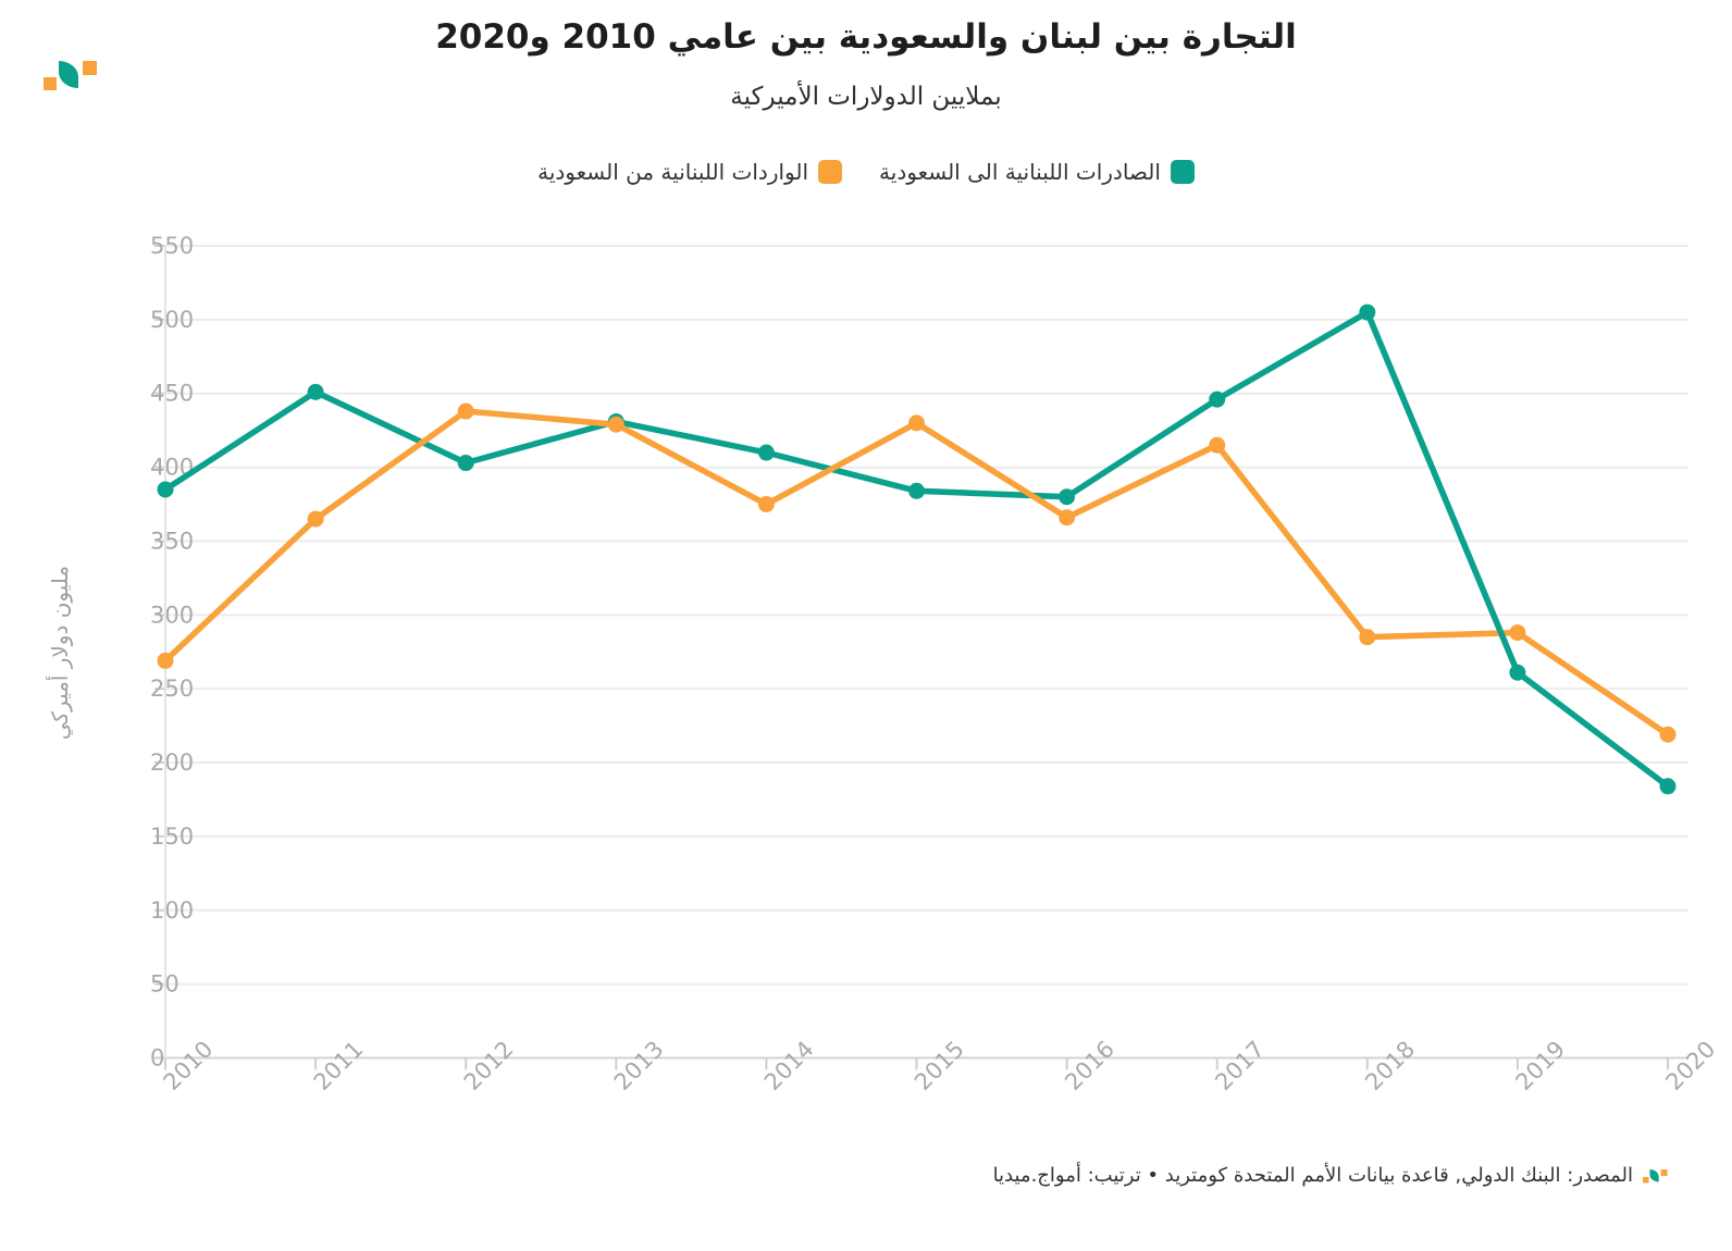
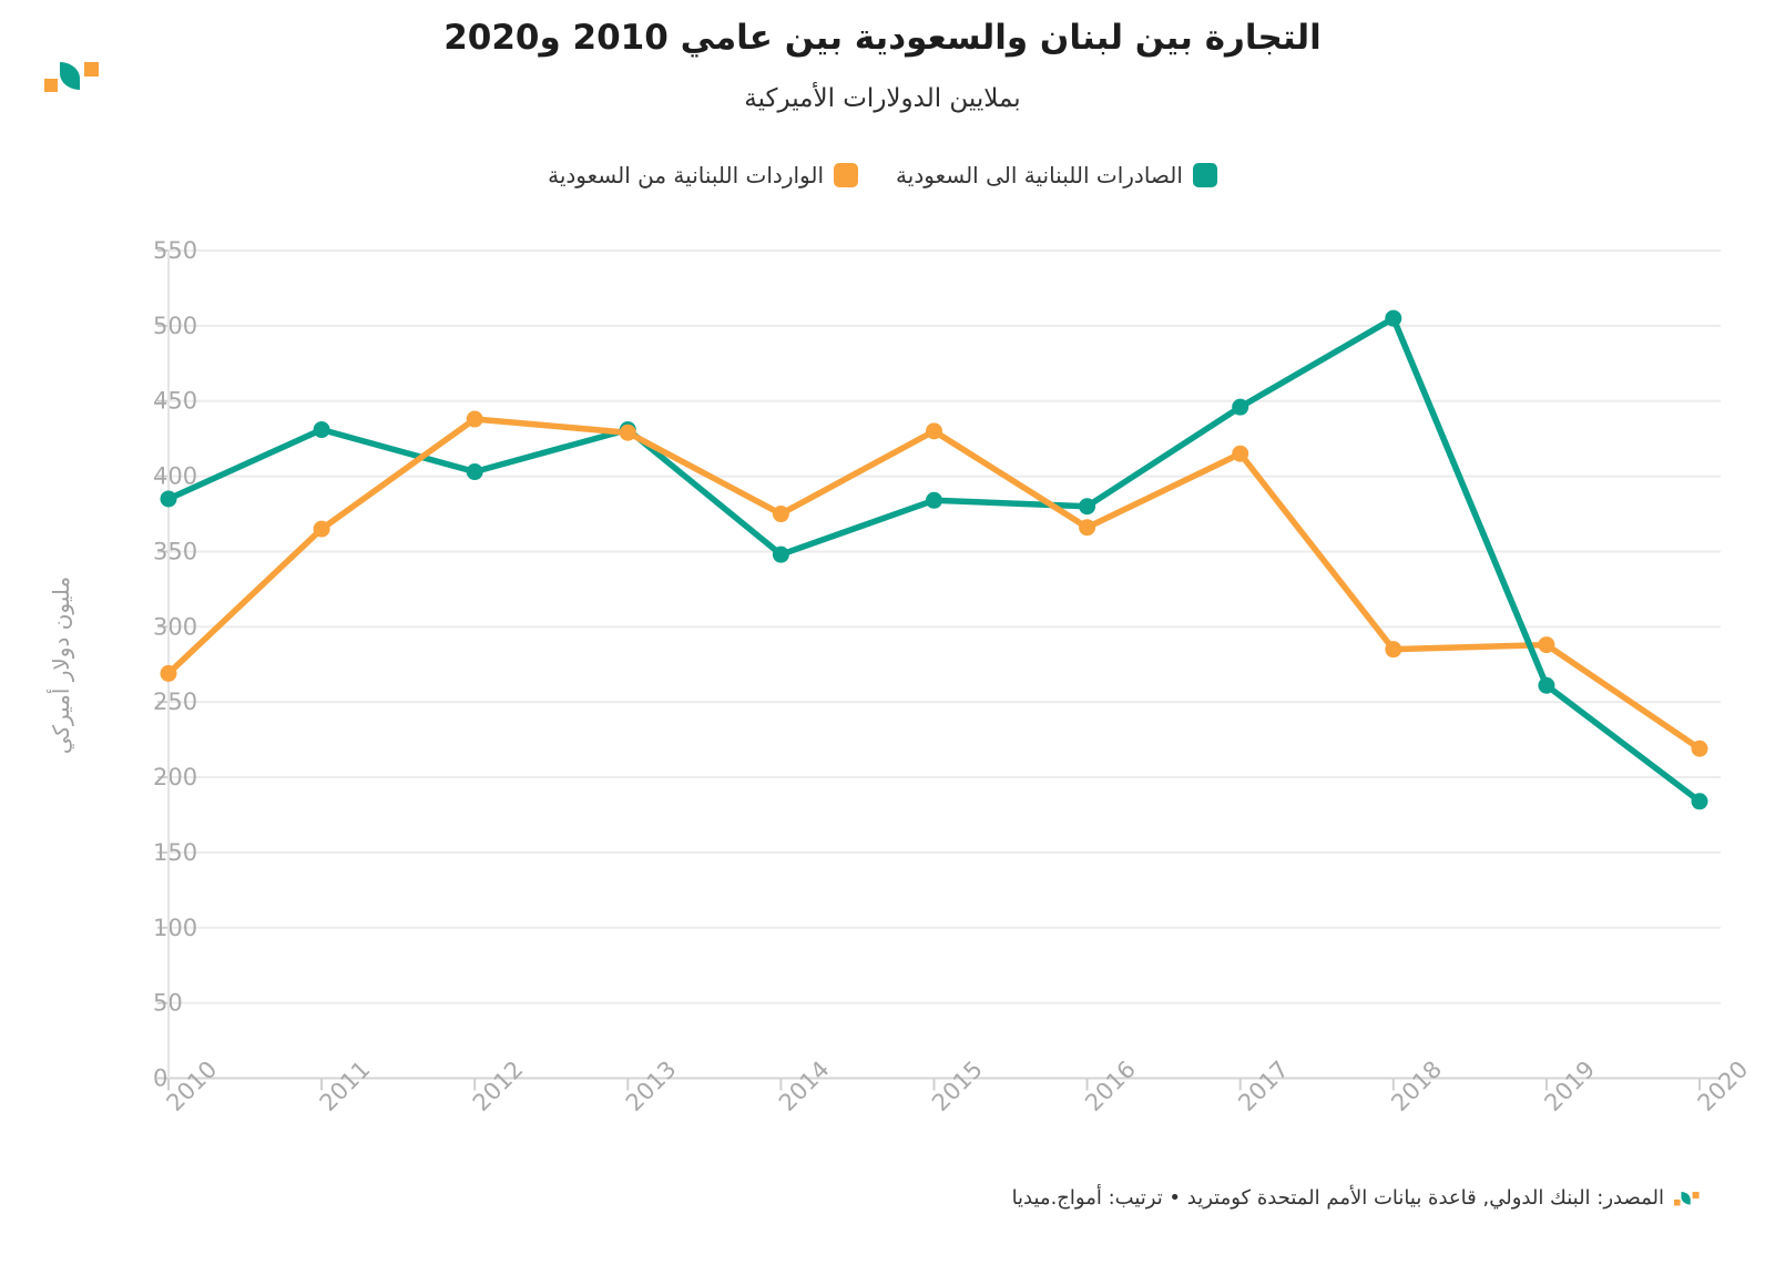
الصادرات اللبنانية الى السعودية/2011: 451 -> 431
الصادرات اللبنانية الى السعودية/2014: 410 -> 348
